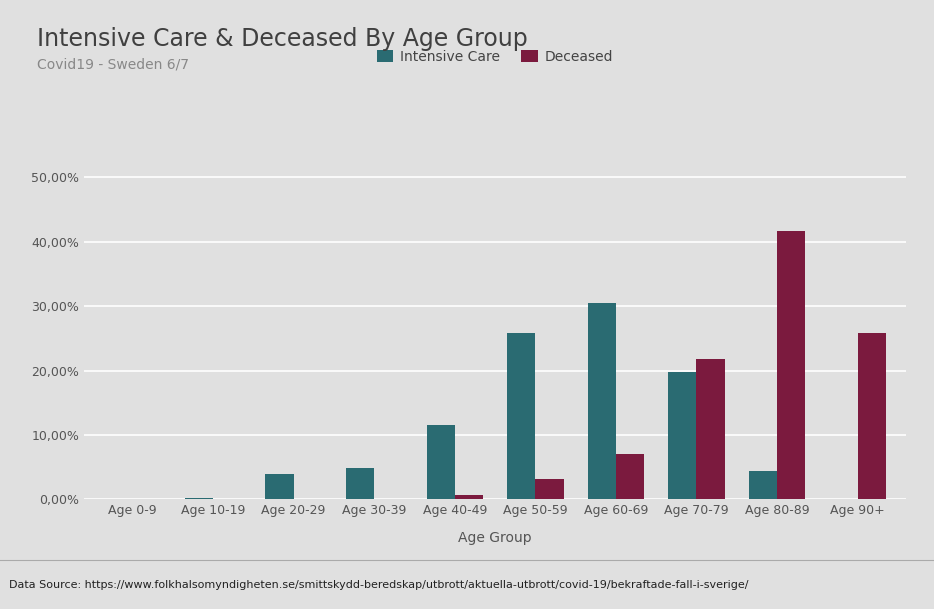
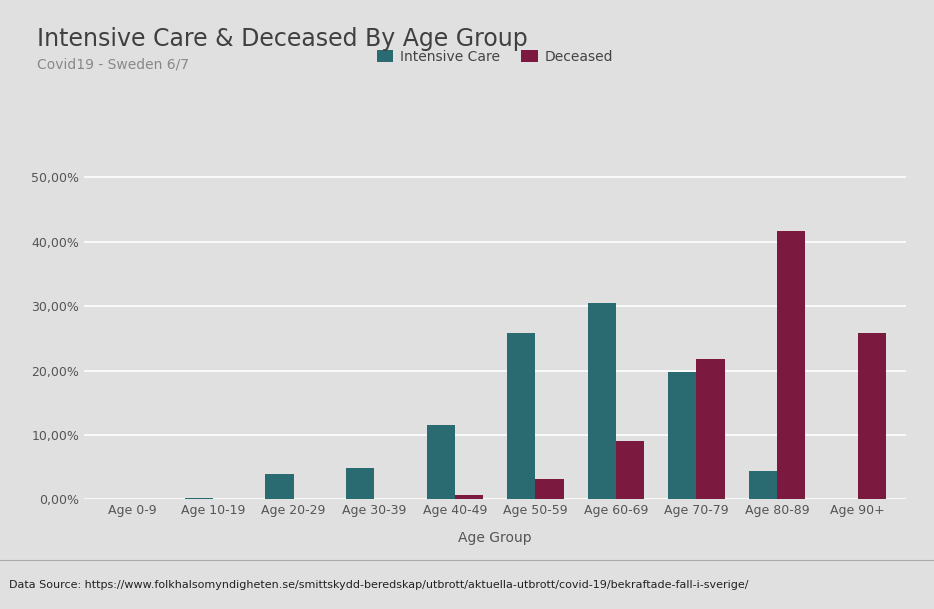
Deceased/Age 60-69: 7,1% -> 9,0%
